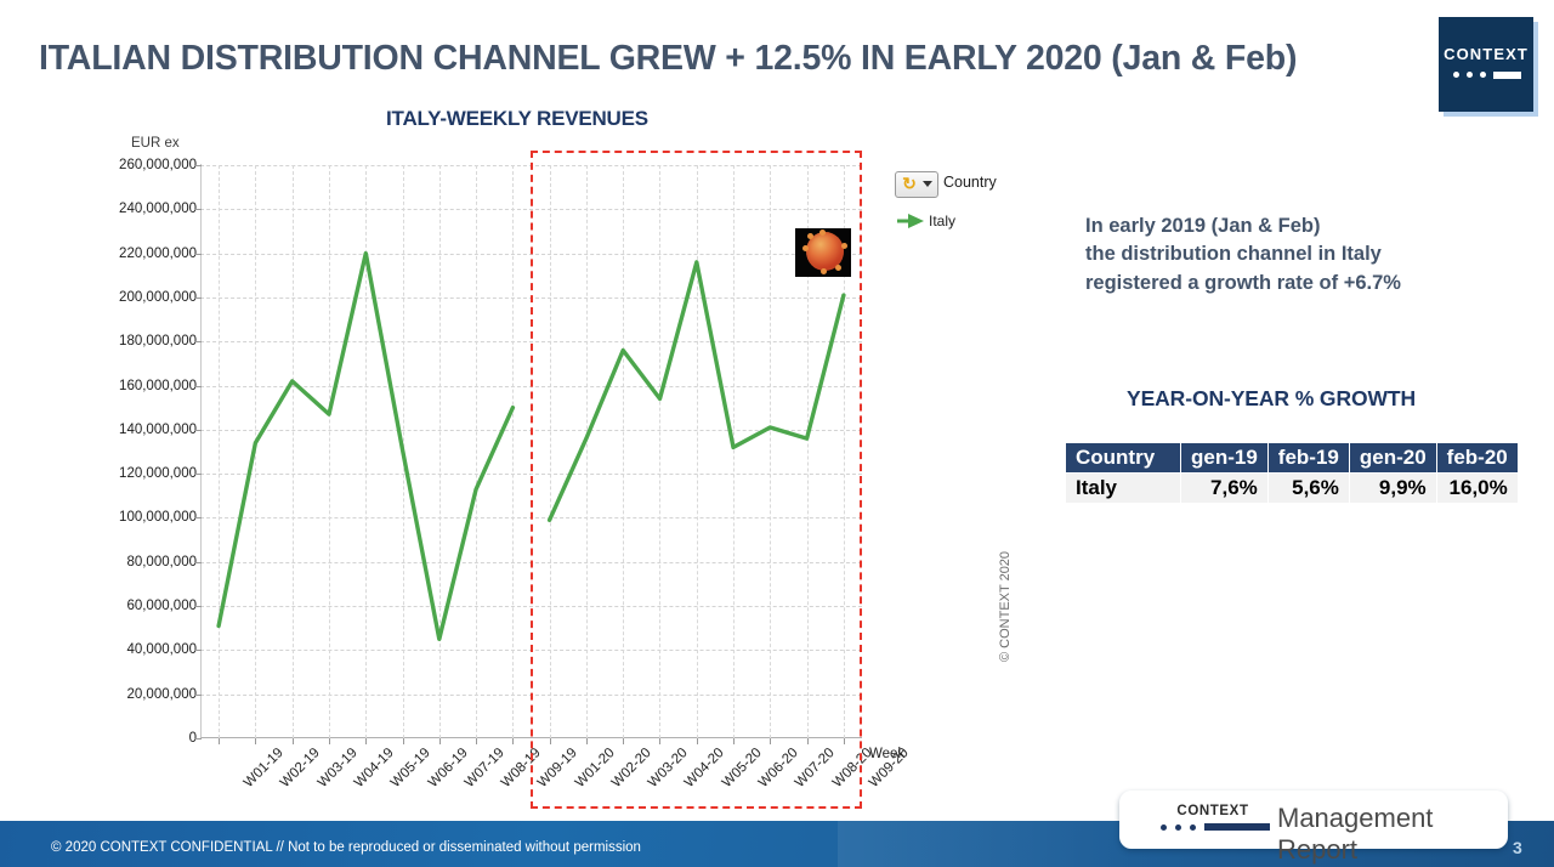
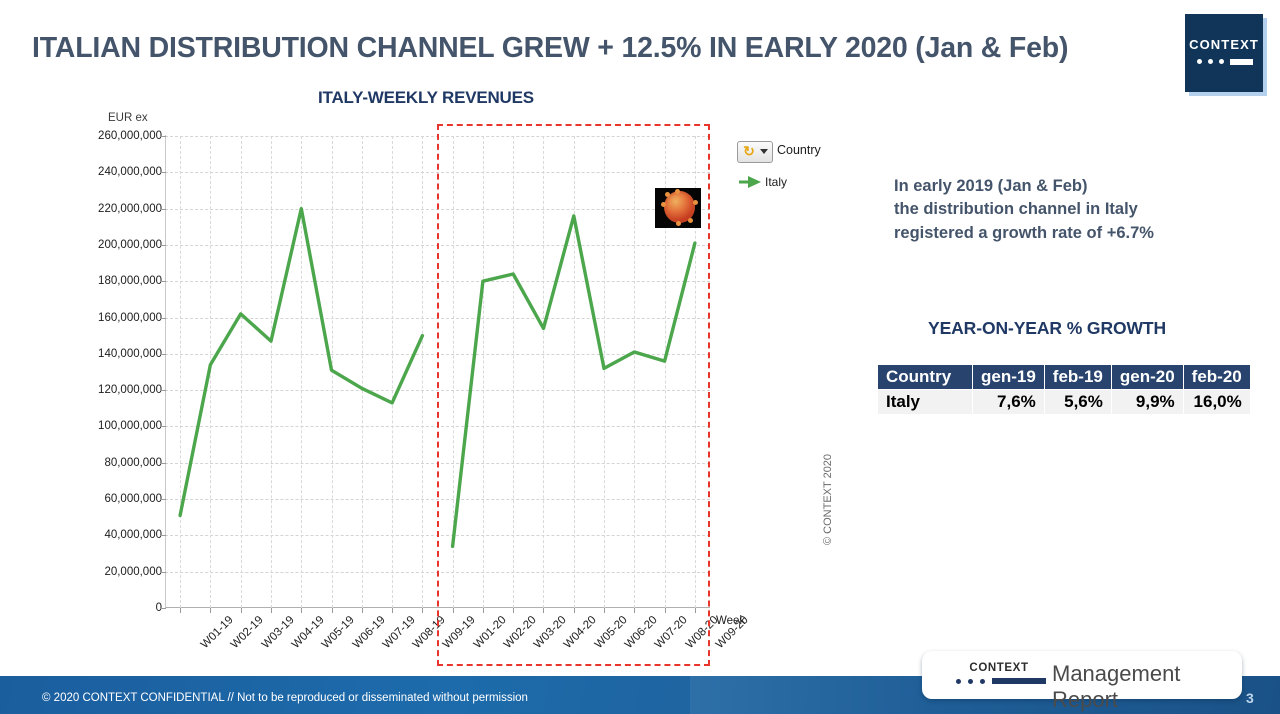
W07-19: 45000000 -> 121000000
W01-20: 99000000 -> 34000000
W02-20: 136000000 -> 180000000
W03-20: 176000000 -> 184000000
